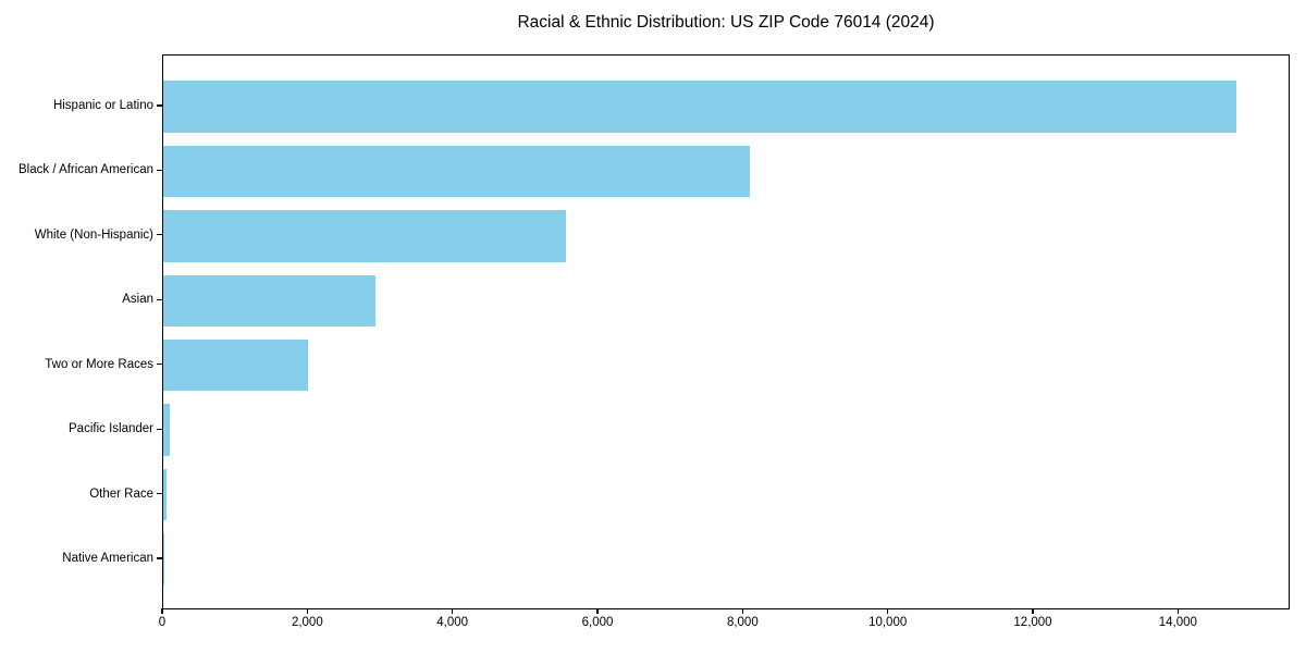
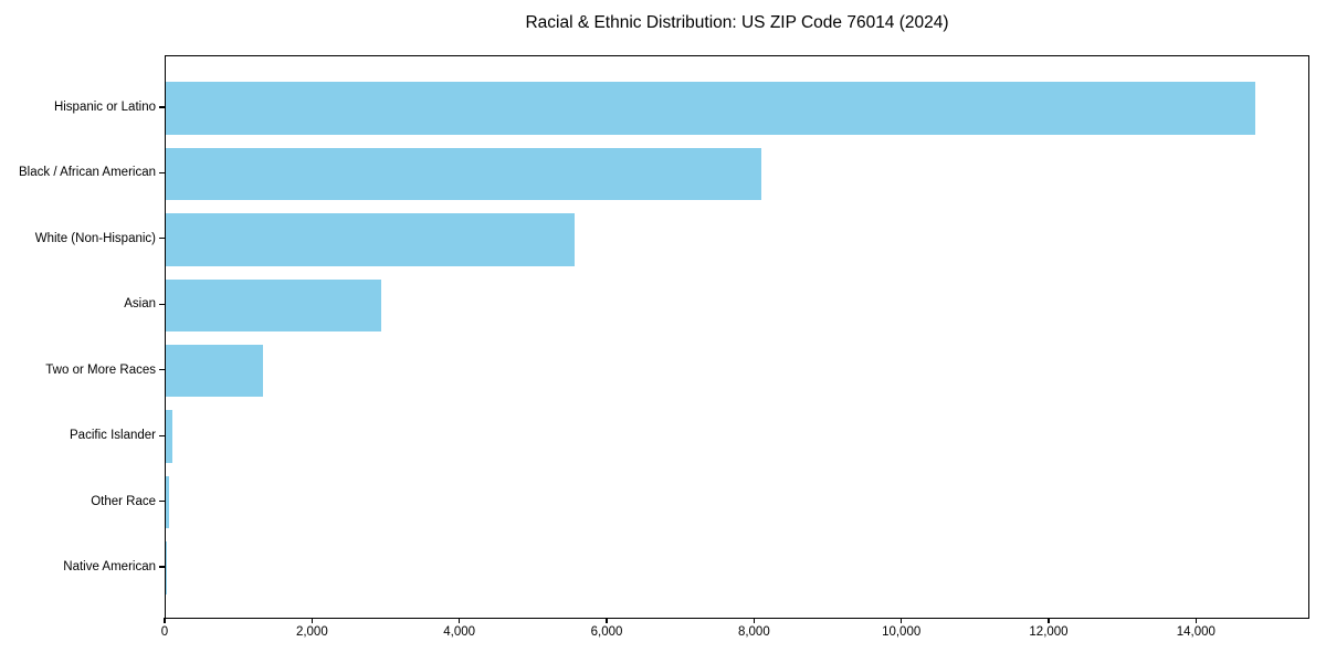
Two or More Races: 2000 -> 1300
